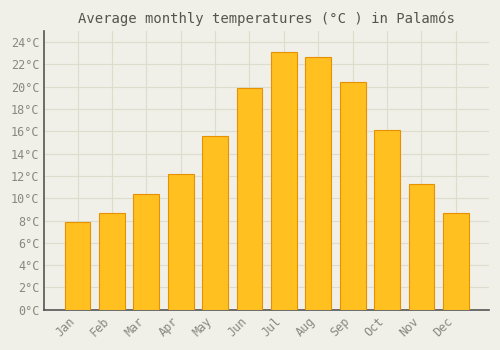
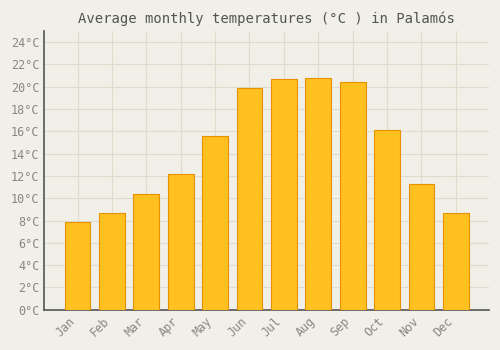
Jul: 23.1°C -> 20.7°C
Aug: 22.7°C -> 20.8°C
